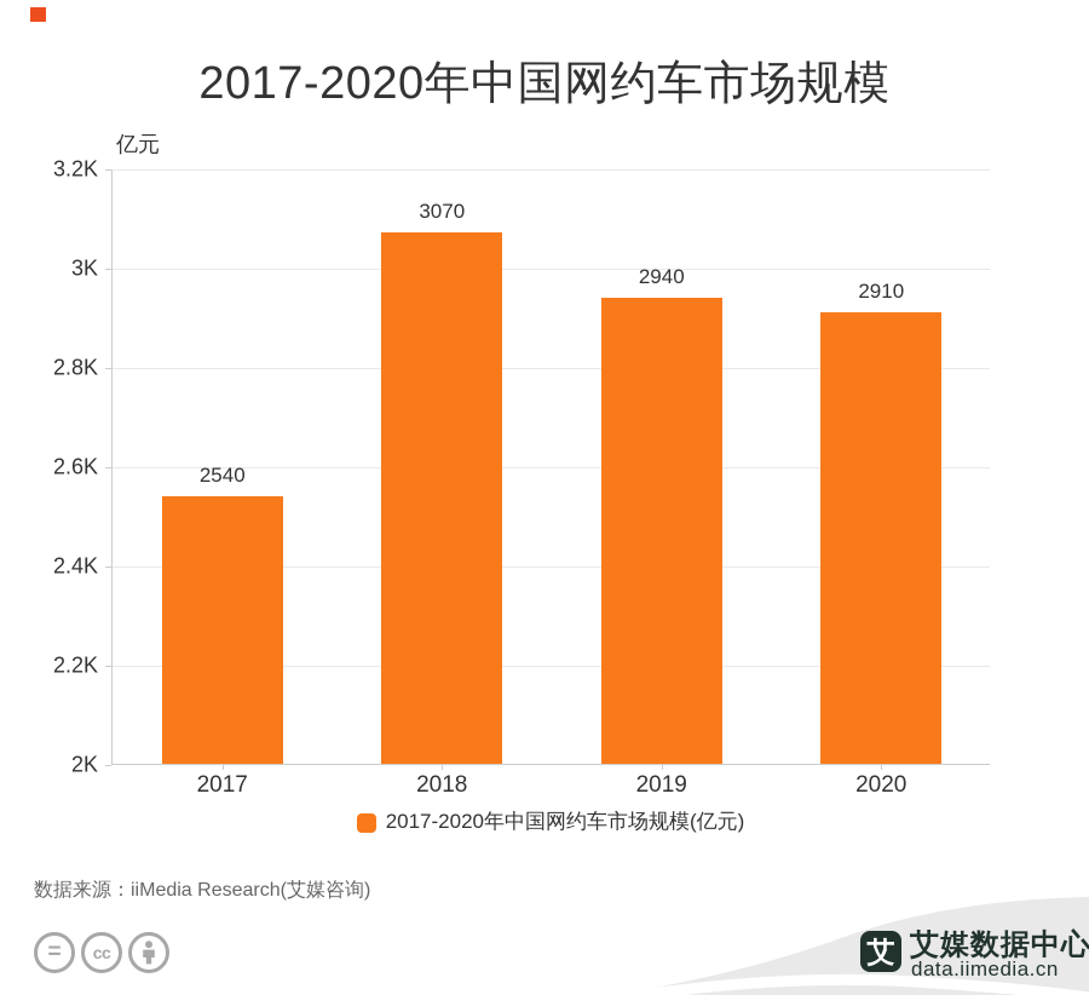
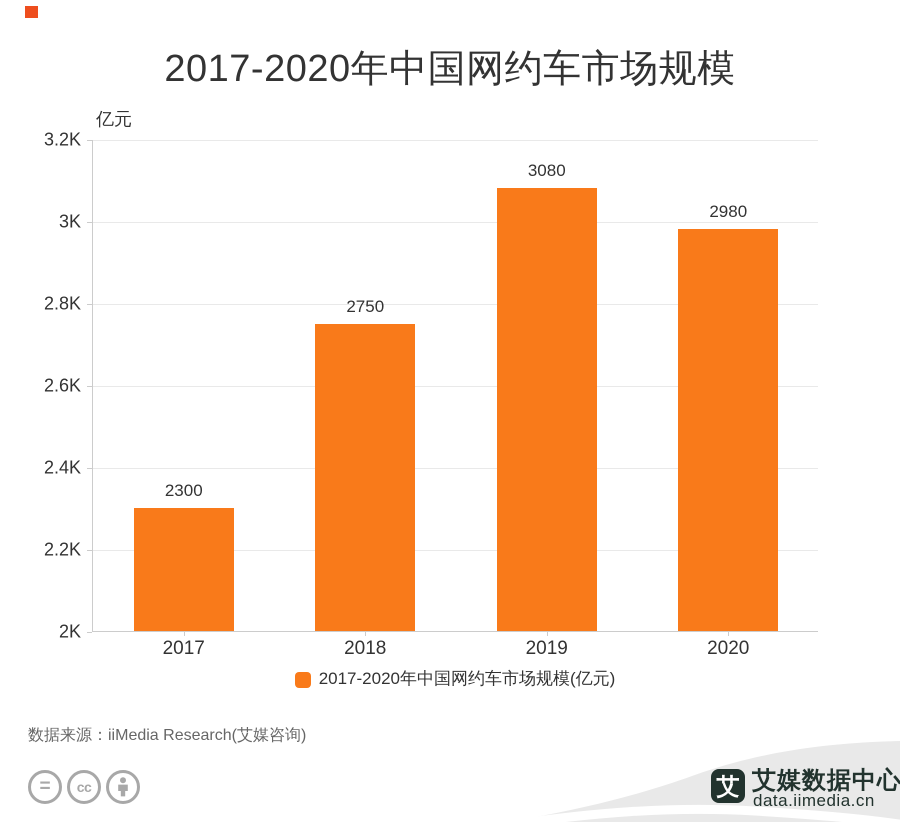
2017: 2540 -> 2300
2018: 3070 -> 2750
2019: 2940 -> 3080
2020: 2910 -> 2980
